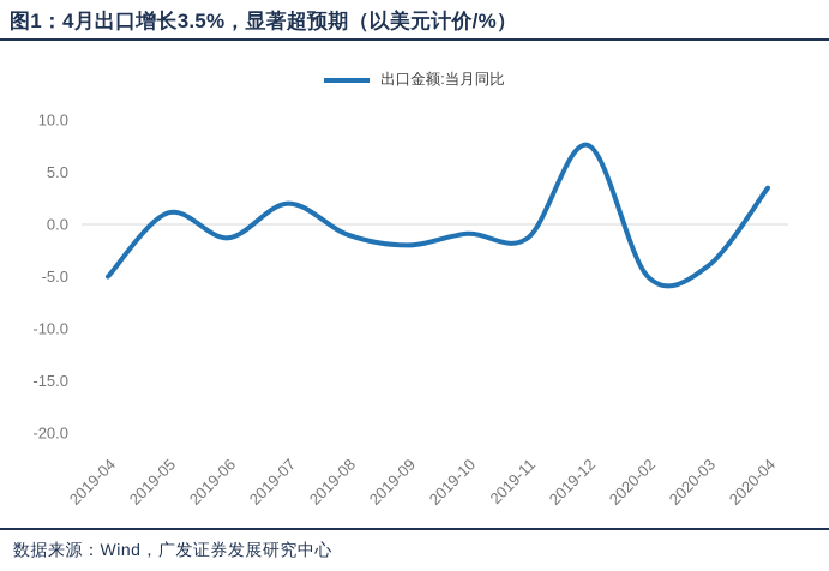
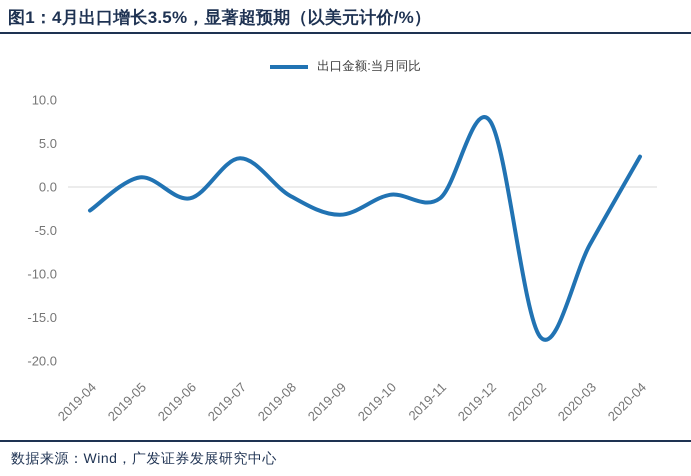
2019-04: -5 -> -3
2019-07: 2 -> 3
2019-09: -2 -> -3
2020-02: -5 -> -17
2020-03: -4 -> -7
